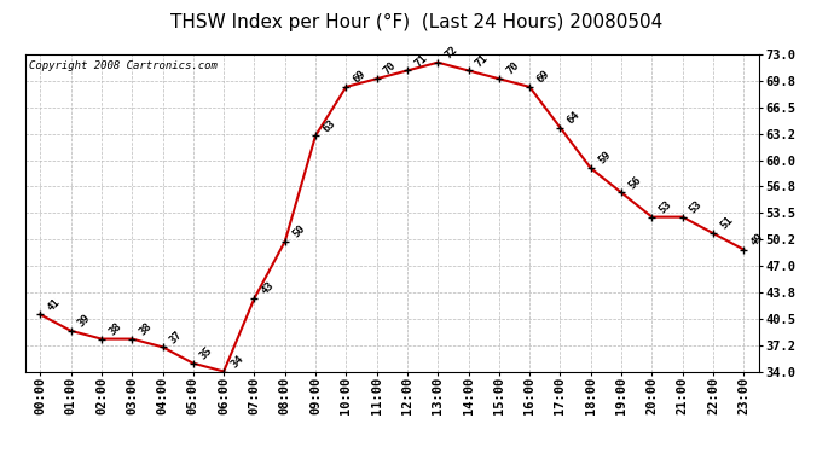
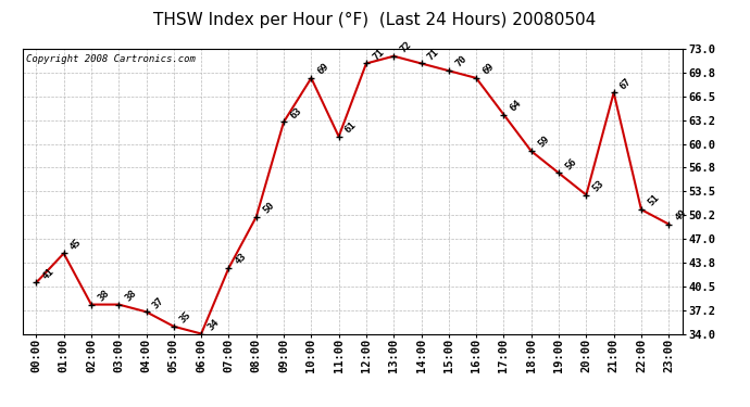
01:00: 39 -> 45
11:00: 70 -> 61
21:00: 53 -> 67
